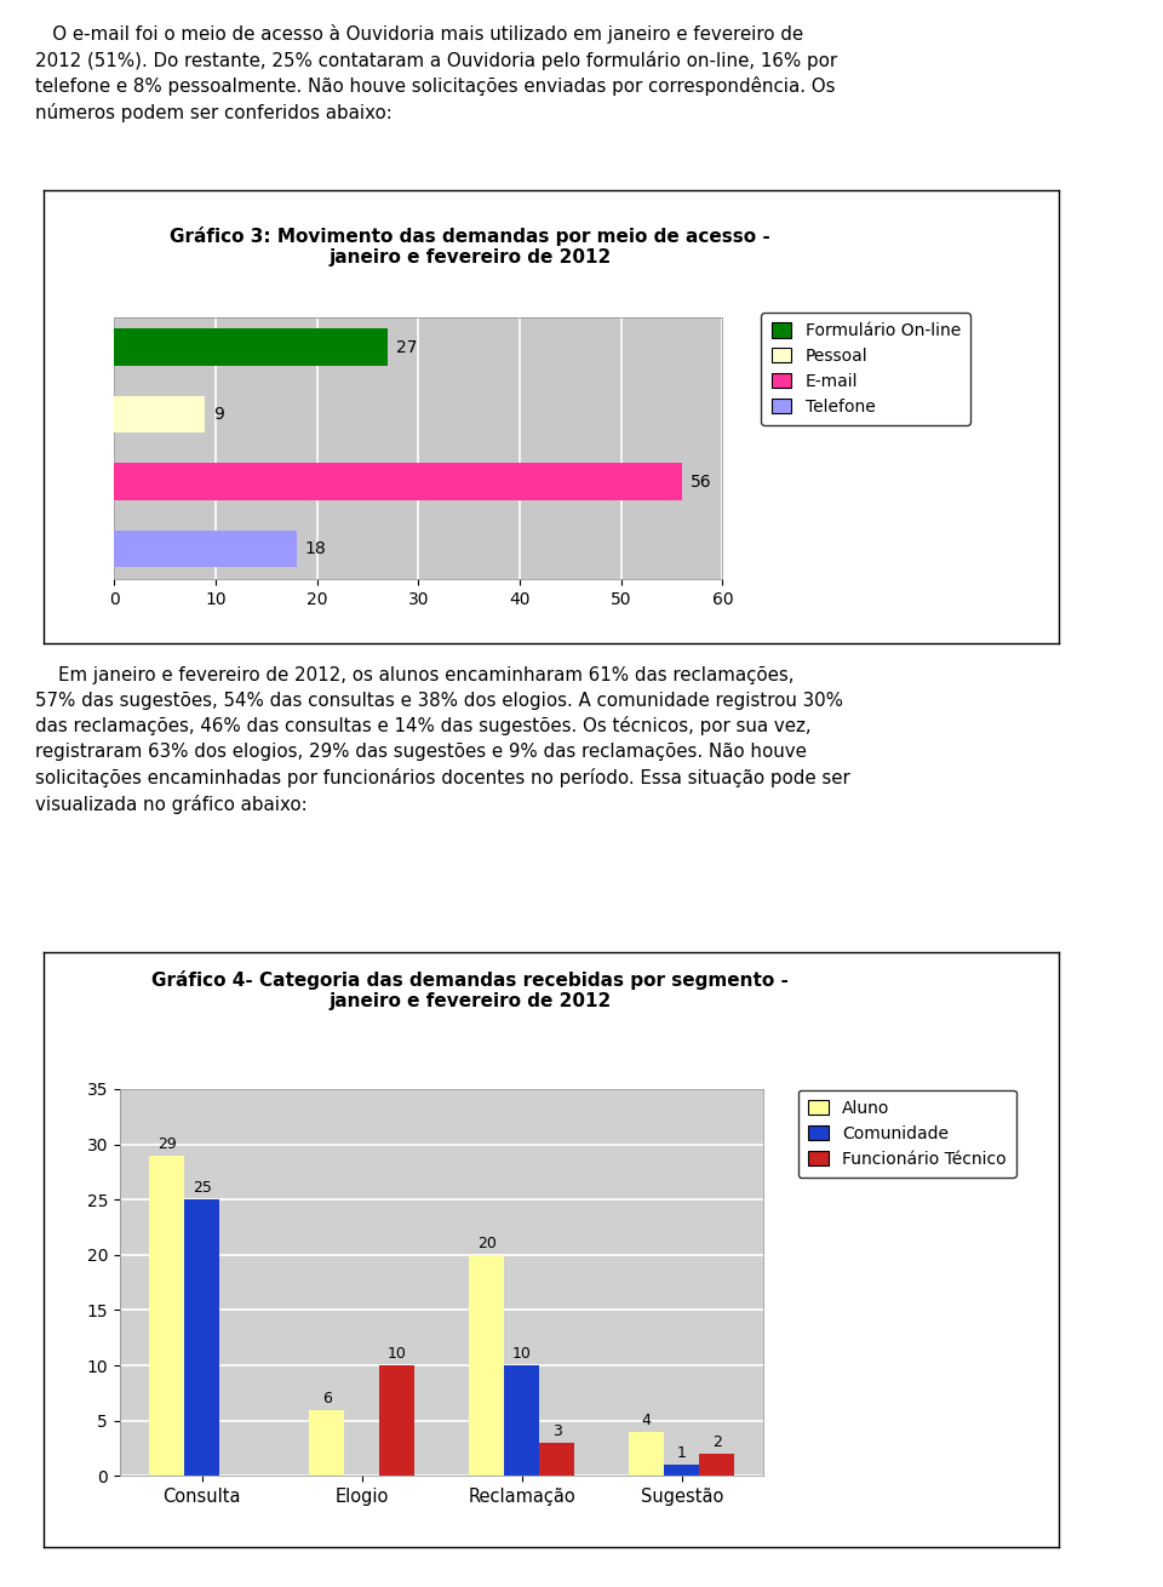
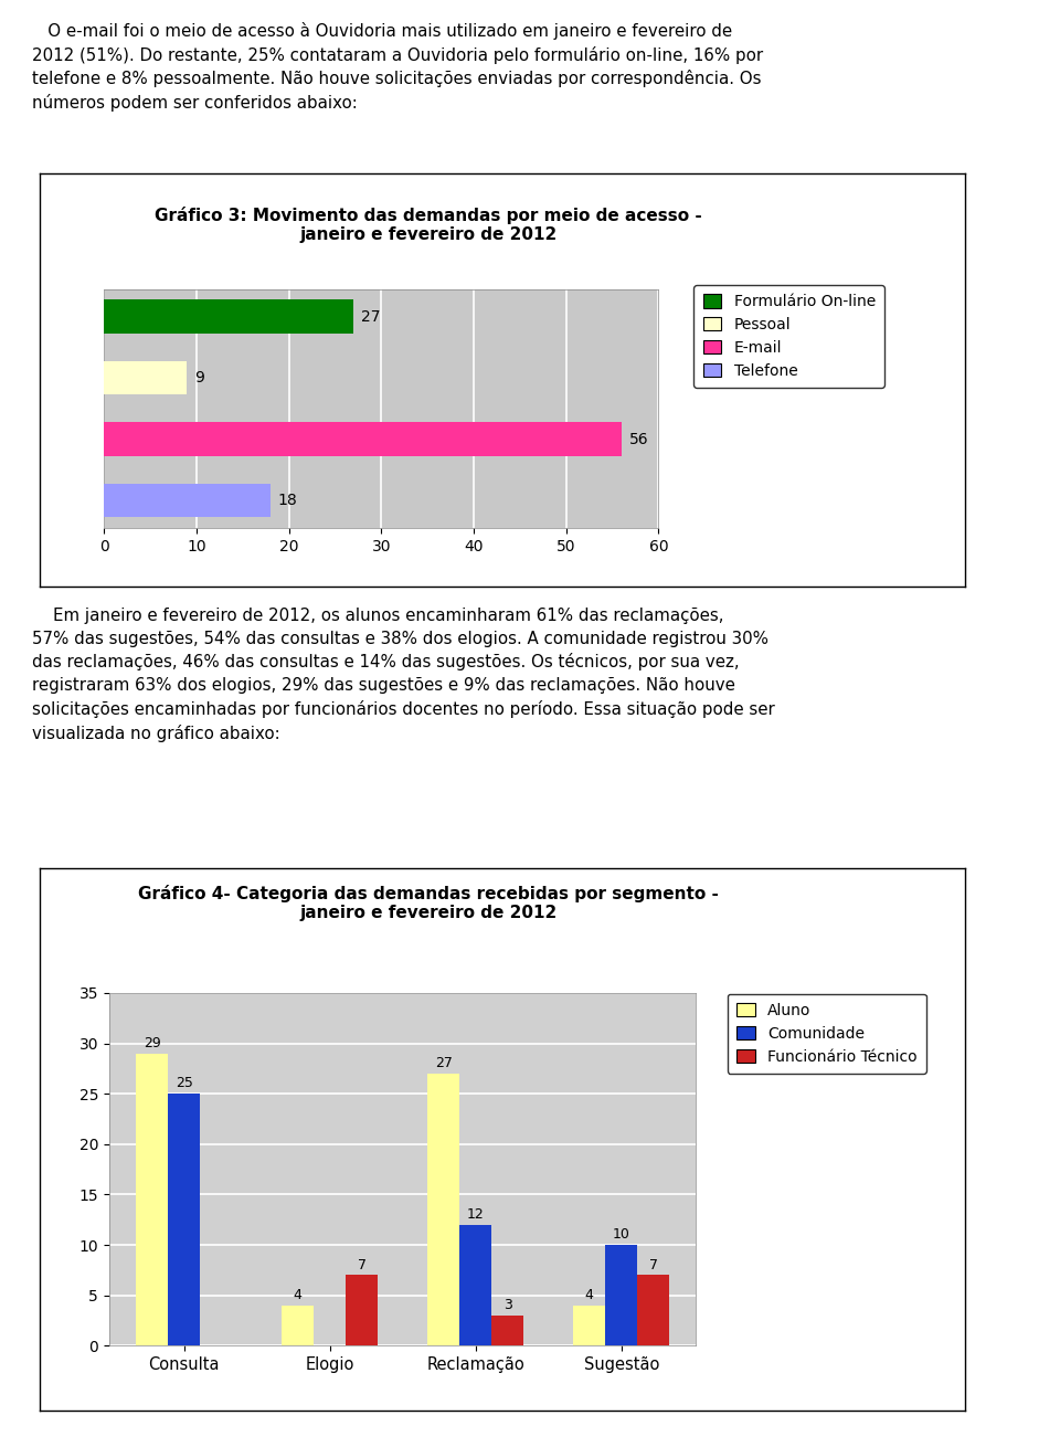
Aluno/Elogio: 6 -> 4
Funcionário Técnico/Elogio: 10 -> 7
Aluno/Reclamação: 20 -> 27
Comunidade/Reclamação: 10 -> 12
Comunidade/Sugestão: 1 -> 10
Funcionário Técnico/Sugestão: 2 -> 7
